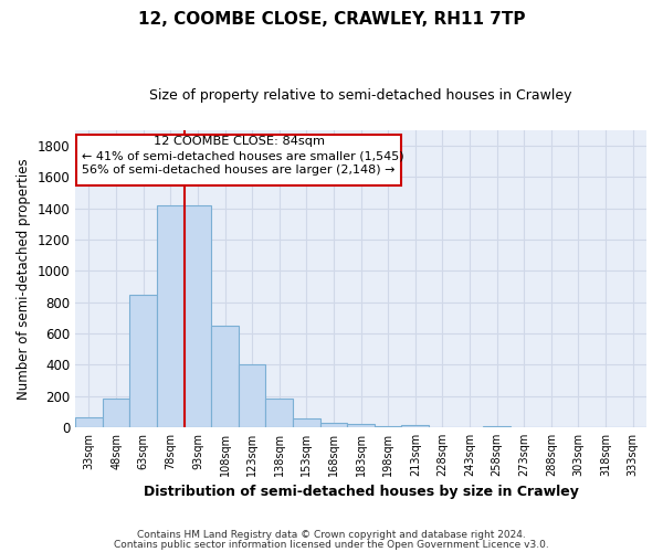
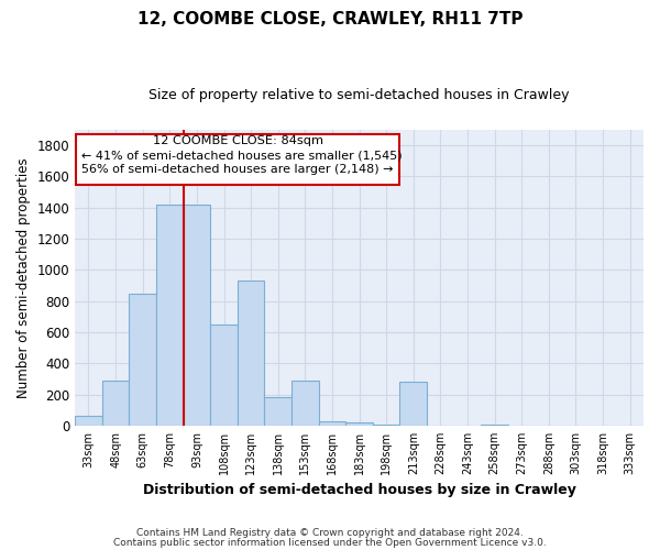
48sqm: 180 -> 290
123sqm: 400 -> 930
153sqm: 60 -> 290
213sqm: 20 -> 280
